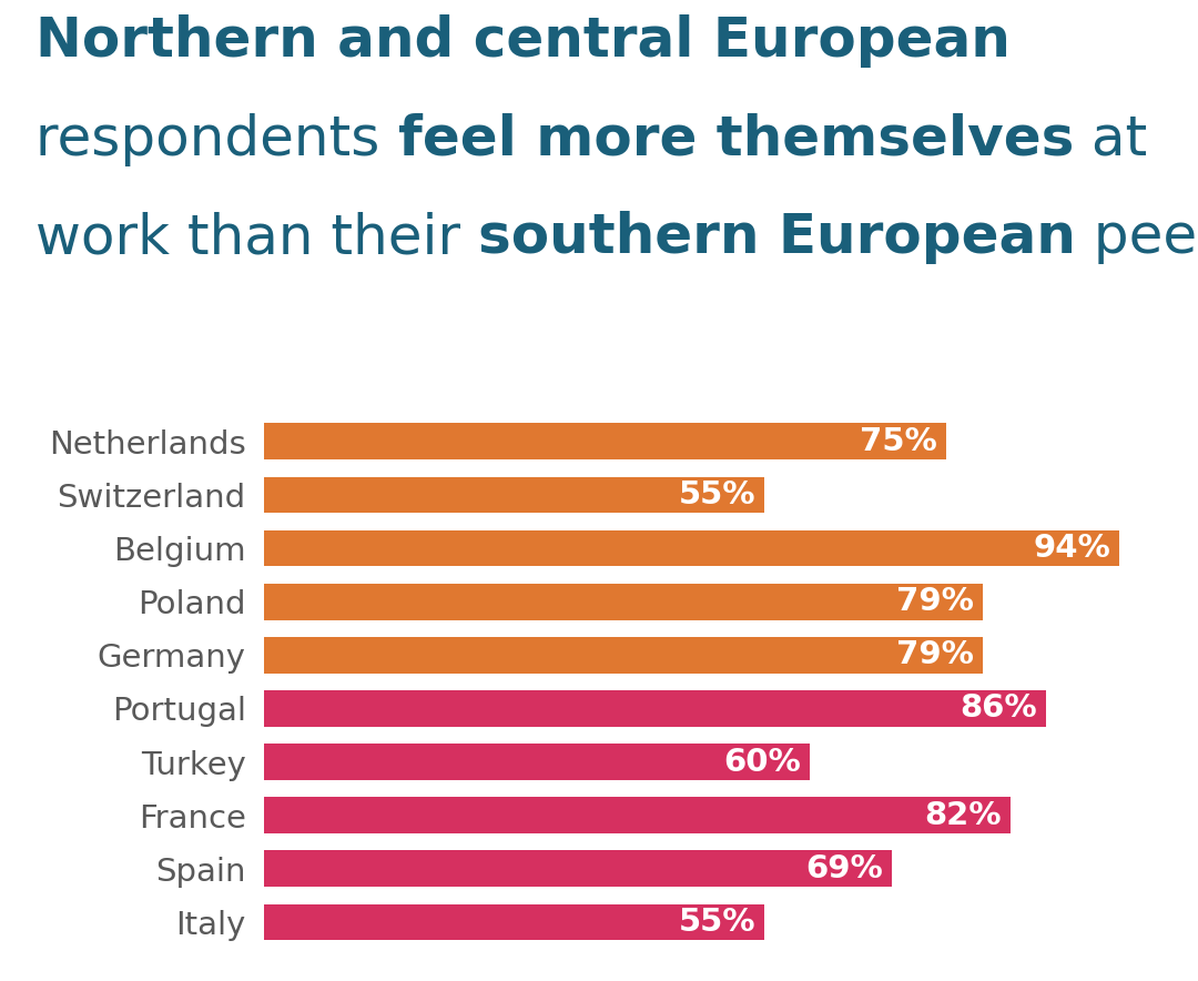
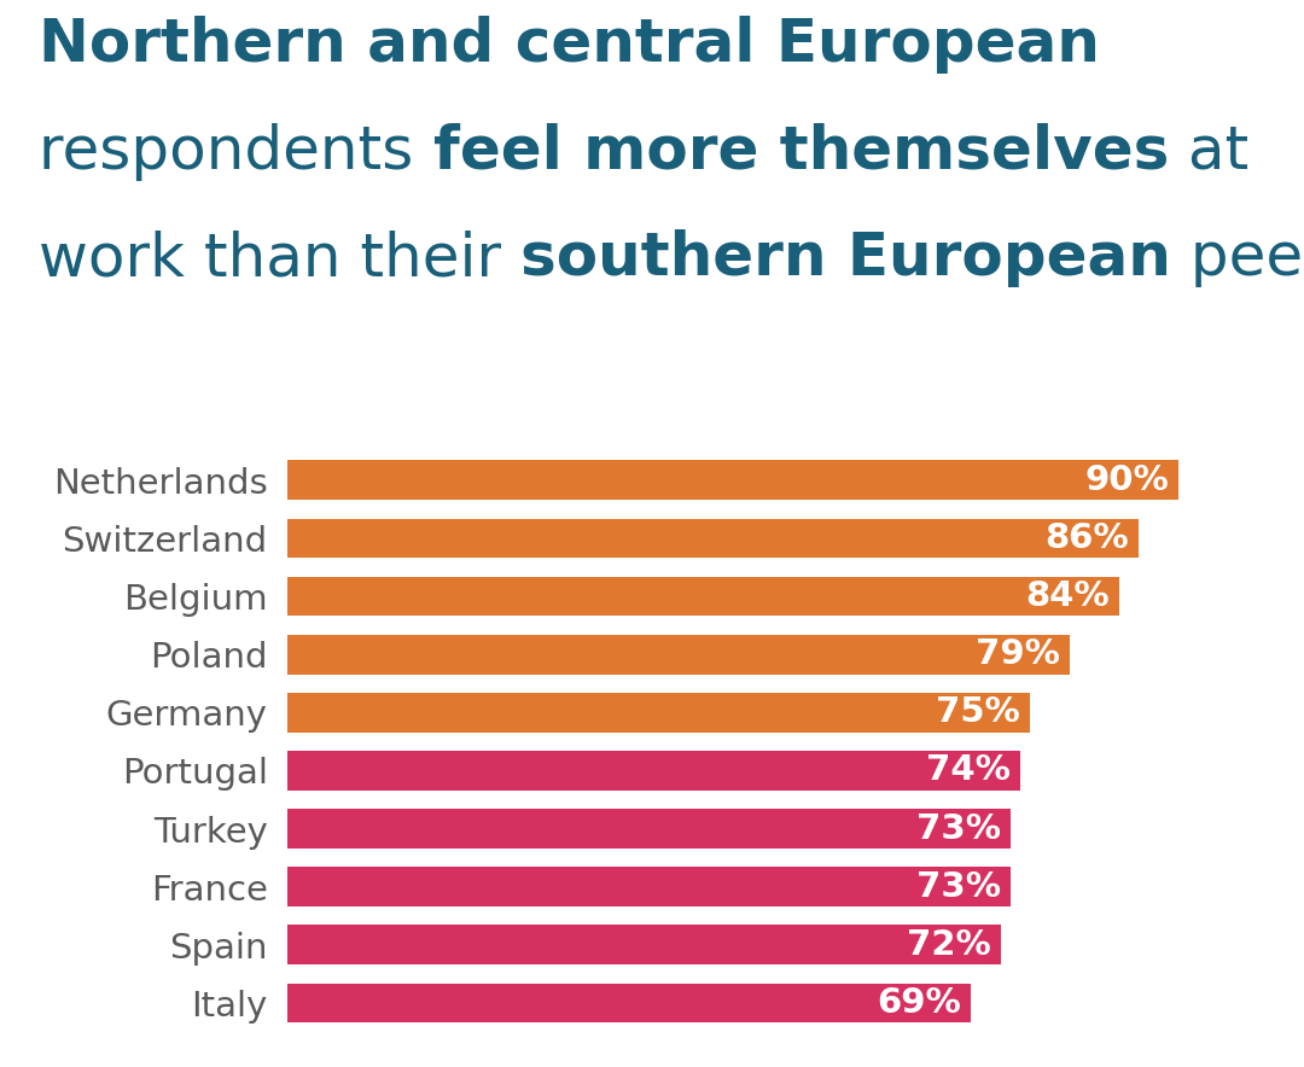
Netherlands: 75% -> 90%
Switzerland: 55% -> 86%
Belgium: 94% -> 84%
Germany: 79% -> 75%
Portugal: 86% -> 74%
Turkey: 60% -> 73%
France: 82% -> 73%
Spain: 69% -> 72%
Italy: 55% -> 69%
